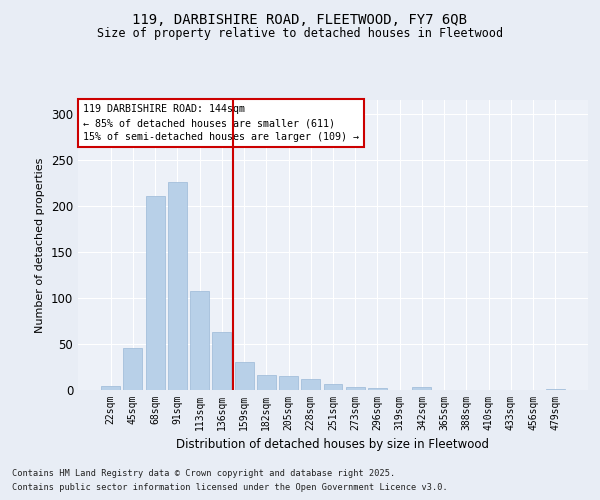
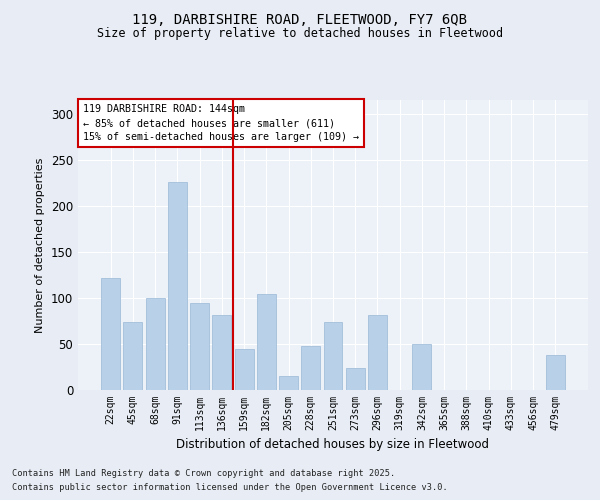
22sqm: 4 -> 122
45sqm: 46 -> 74
68sqm: 211 -> 100
113sqm: 107 -> 94
136sqm: 63 -> 82
159sqm: 30 -> 44
182sqm: 16 -> 104
228sqm: 12 -> 48
251sqm: 6 -> 74
273sqm: 3 -> 24
296sqm: 2 -> 82
342sqm: 3 -> 50
479sqm: 1 -> 38
